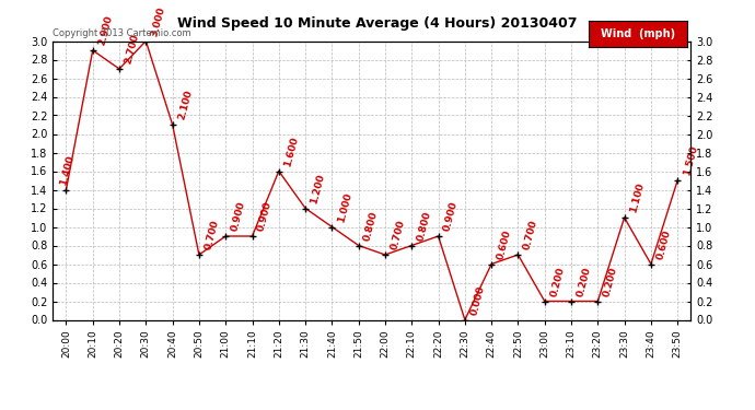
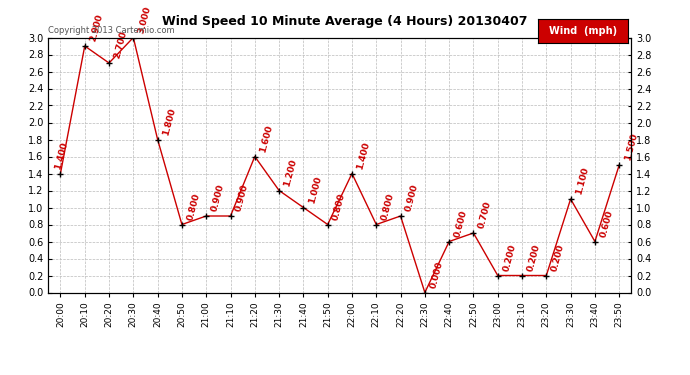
20:40: 2.100 -> 1.800
20:50: 0.700 -> 0.800
22:00: 0.700 -> 1.400
